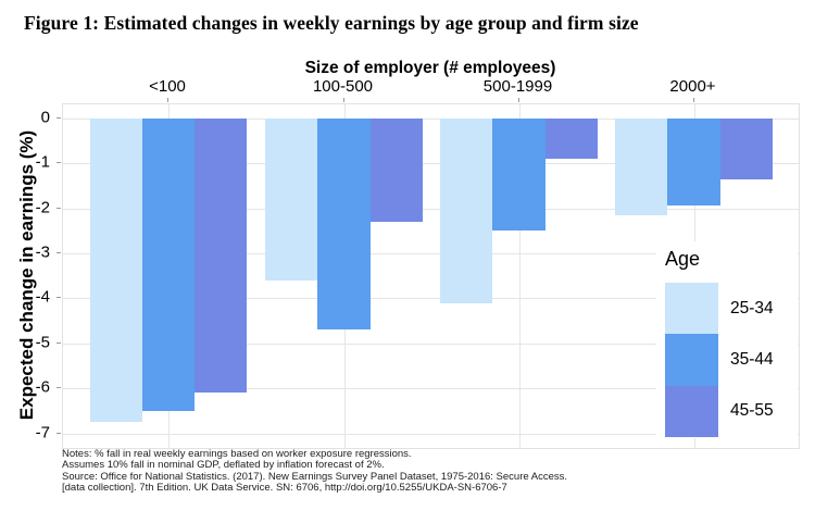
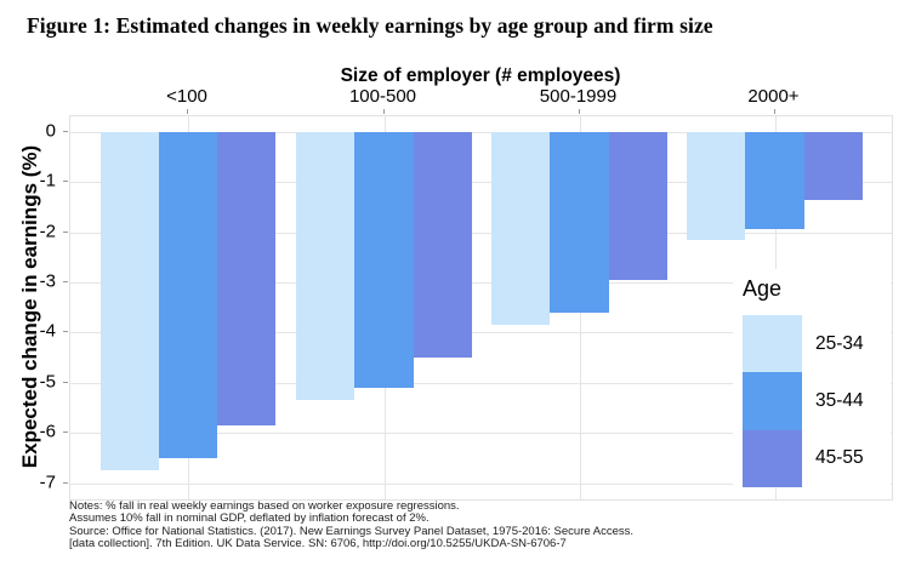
45-55/<100: -6.1 -> -5.8
25-34/100-500: -3.6 -> -5.3
35-44/100-500: -4.7 -> -5.1
45-55/100-500: -2.3 -> -4.5
25-34/500-1999: -4.1 -> -3.9
35-44/500-1999: -2.5 -> -3.6
45-55/500-1999: -0.9 -> -3.0
